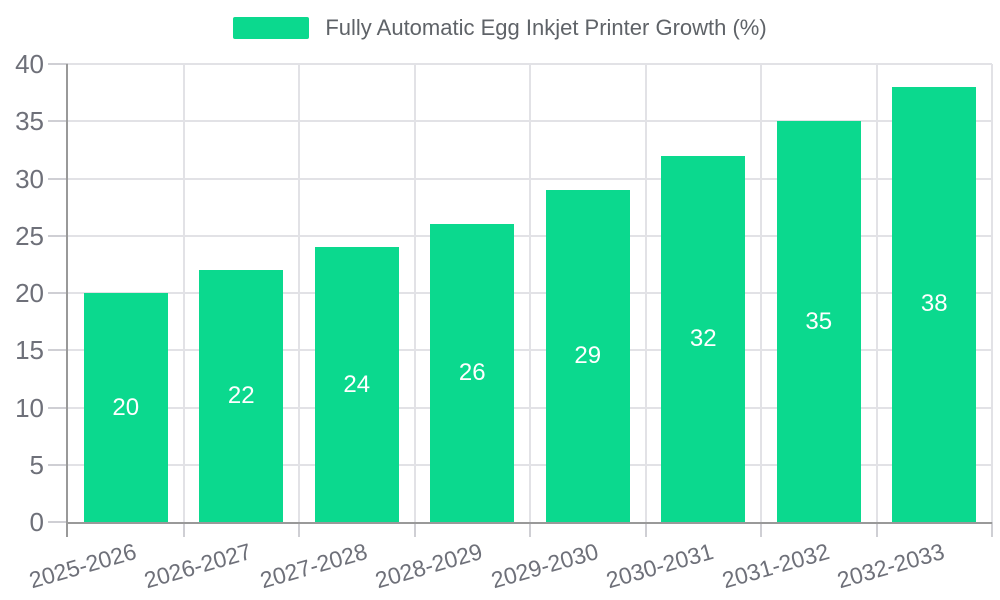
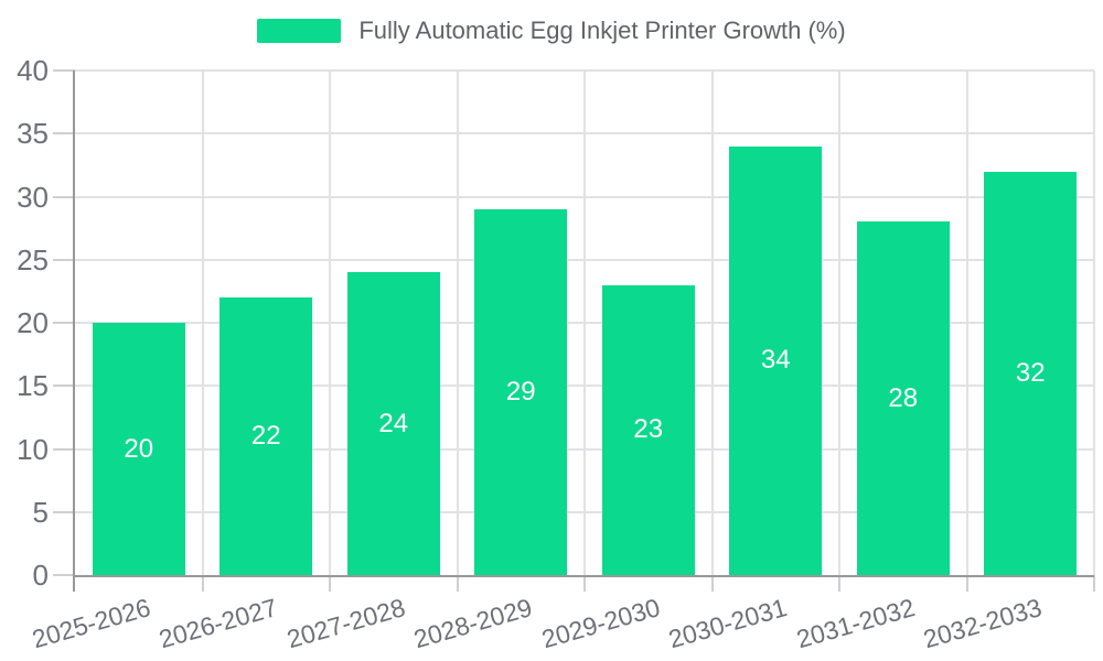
2028-2029: 26 -> 29
2029-2030: 29 -> 23
2030-2031: 32 -> 34
2031-2032: 35 -> 28
2032-2033: 38 -> 32
